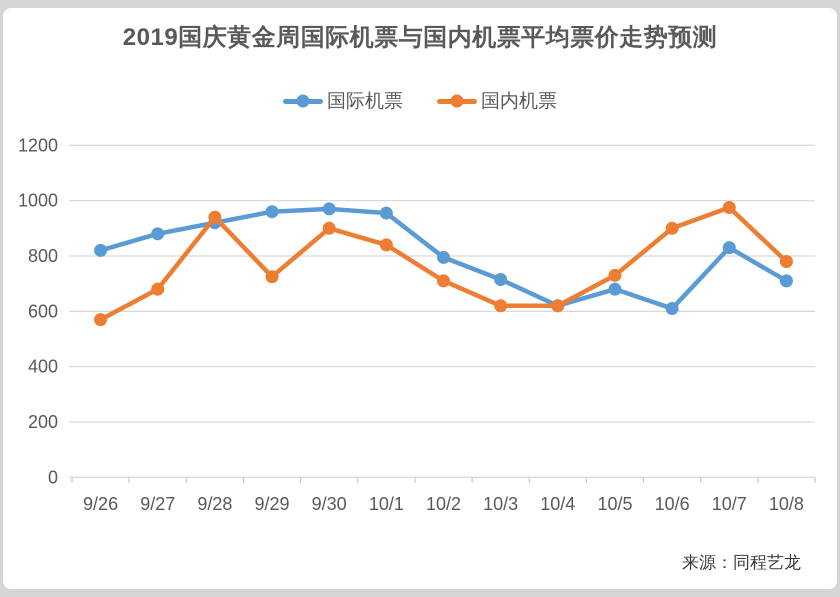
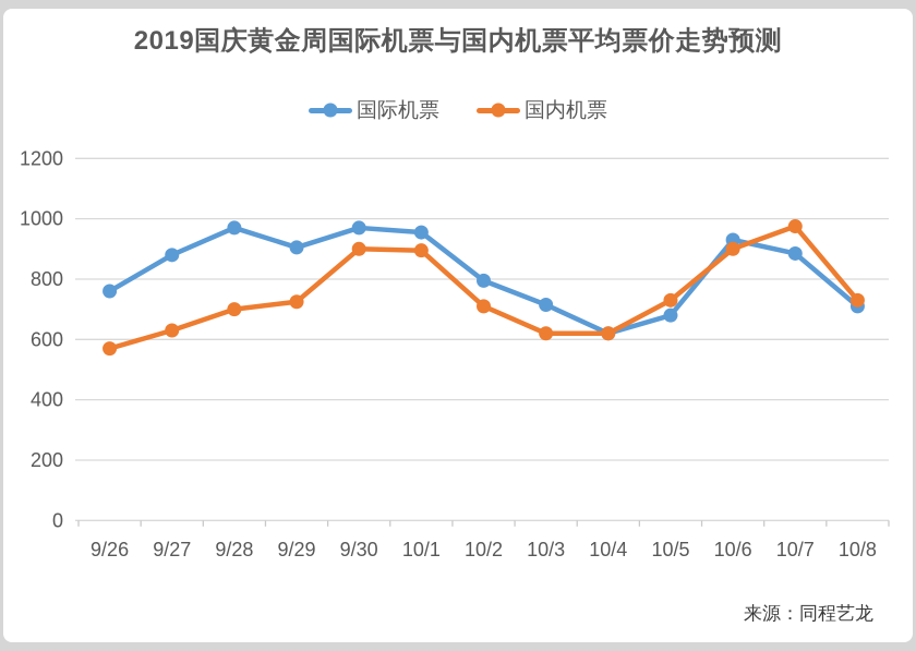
国际机票/9/26: 820 -> 760
国内机票/9/27: 680 -> 630
国际机票/9/28: 920 -> 970
国内机票/9/28: 940 -> 700
国际机票/9/29: 960 -> 900
国内机票/10/1: 840 -> 900
国际机票/10/6: 610 -> 930
国际机票/10/7: 830 -> 880
国内机票/10/8: 780 -> 730
